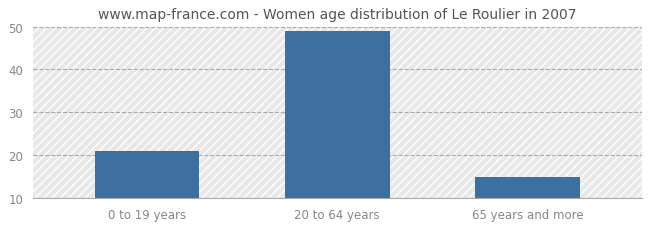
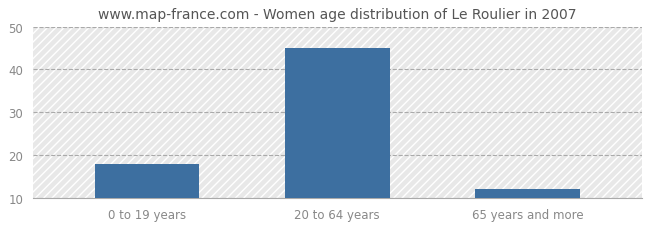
0 to 19 years: 21 -> 18
20 to 64 years: 49 -> 45
65 years and more: 15 -> 12
